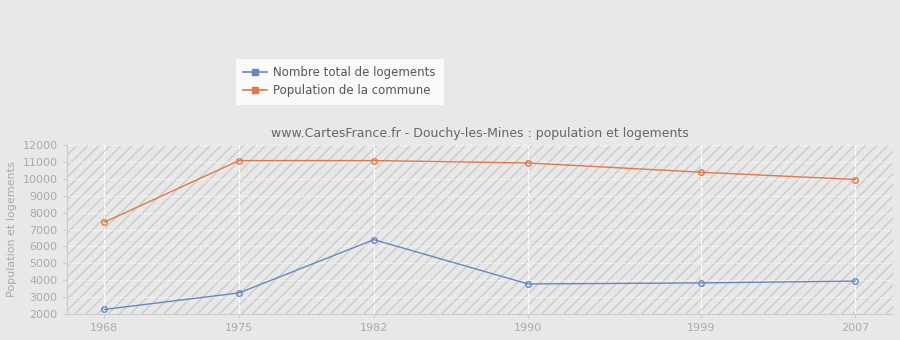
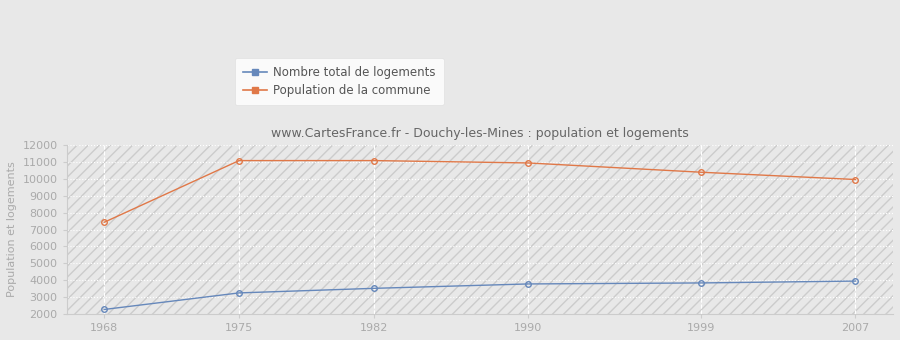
Nombre total de logements/1982: 6400 -> 3500
